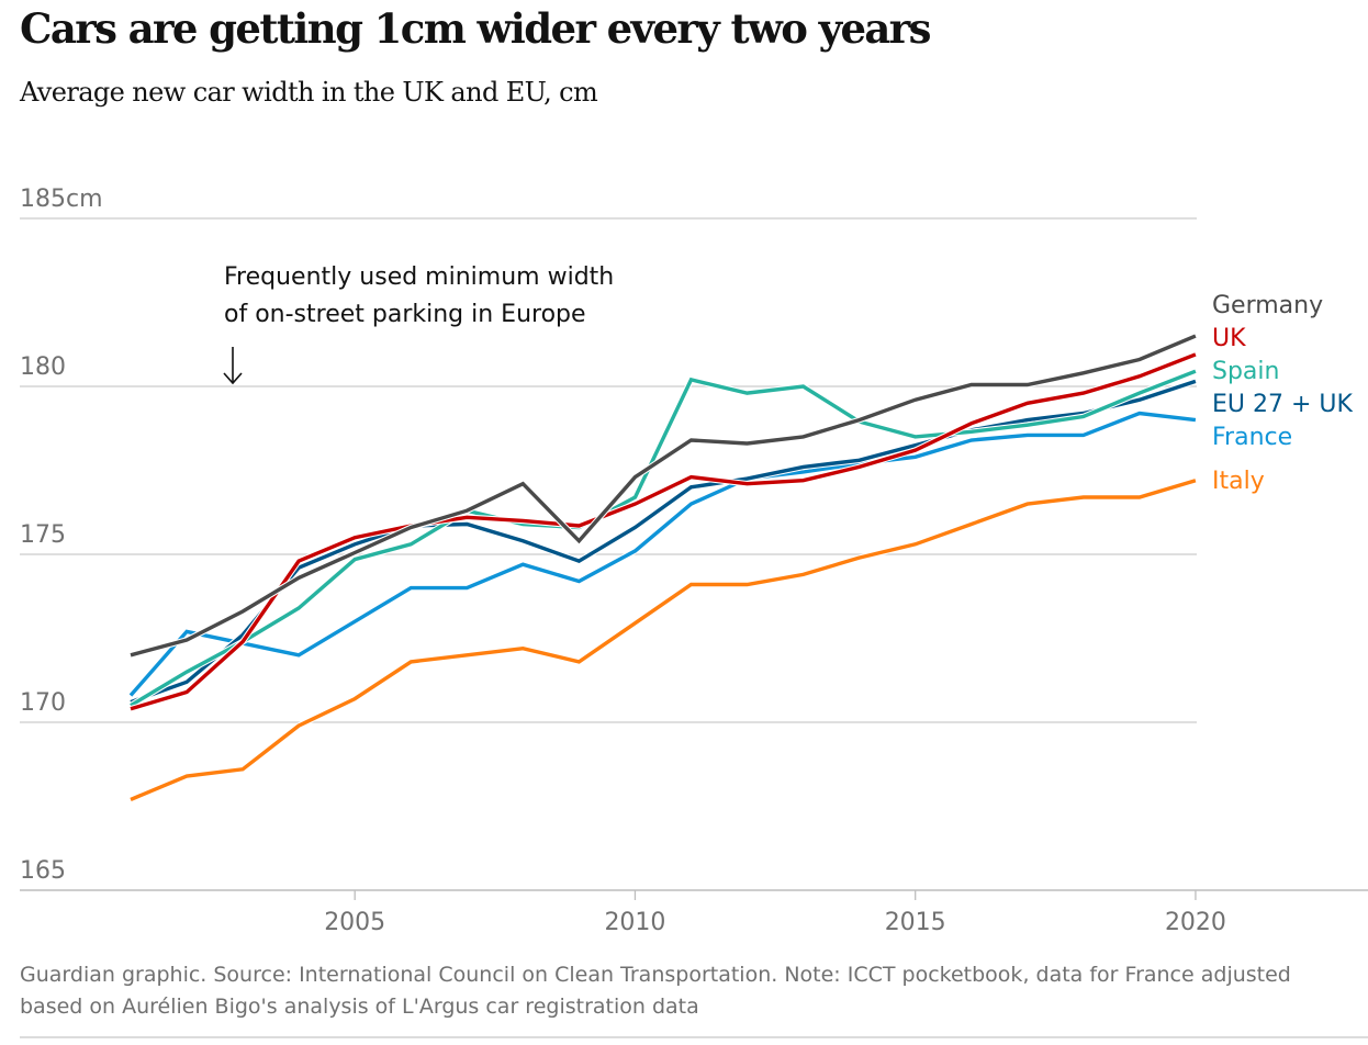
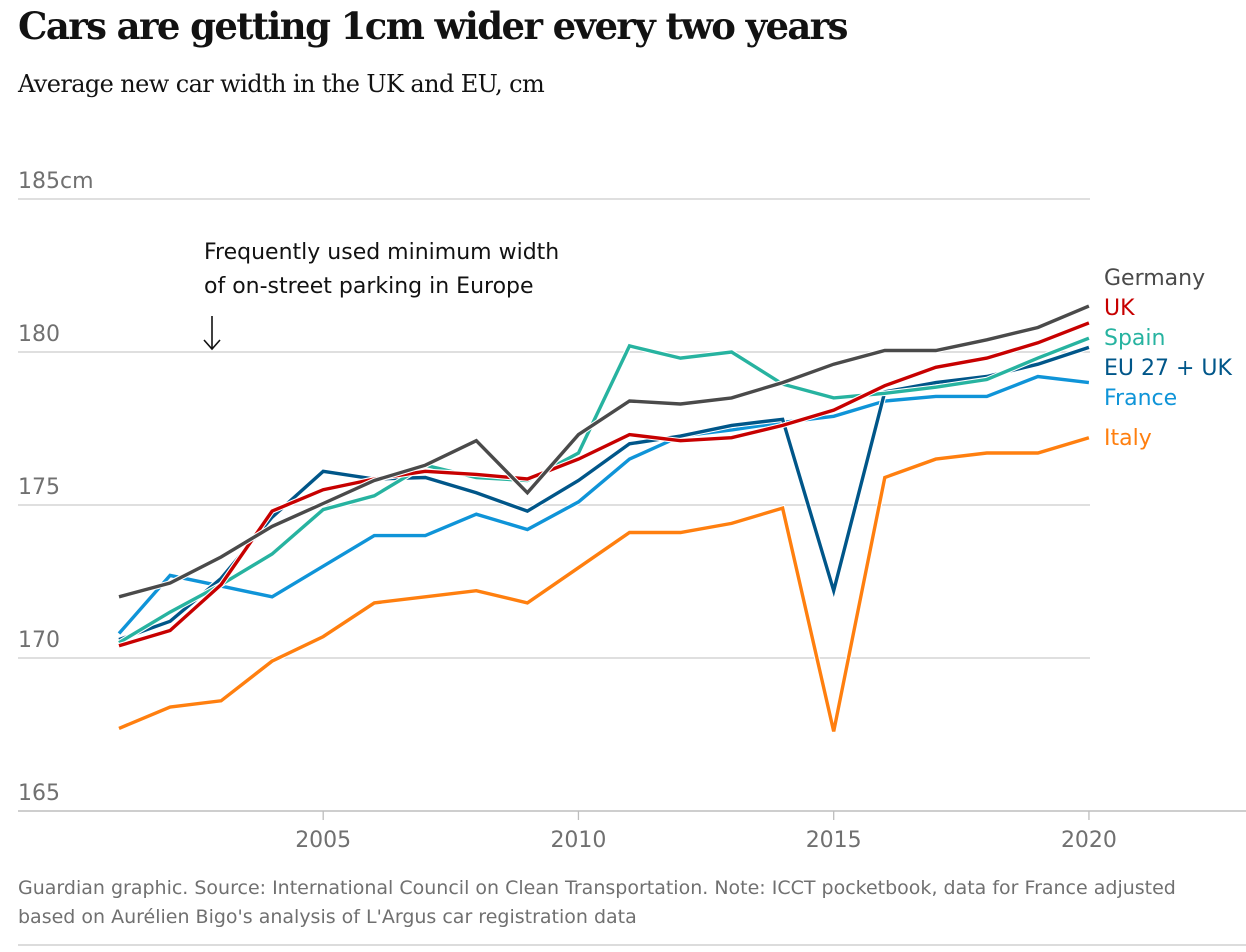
EU 27 + UK/2005: 175.3 -> 176.1
Italy/2015: 175.3 -> 167.6
EU 27 + UK/2015: 178.2 -> 172.2
